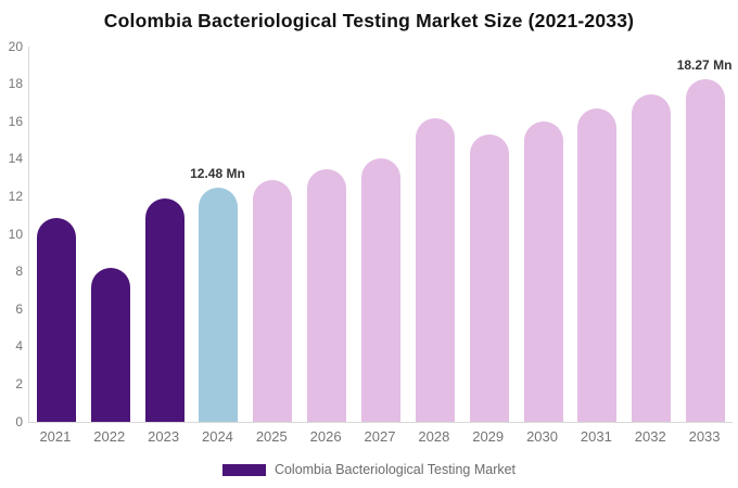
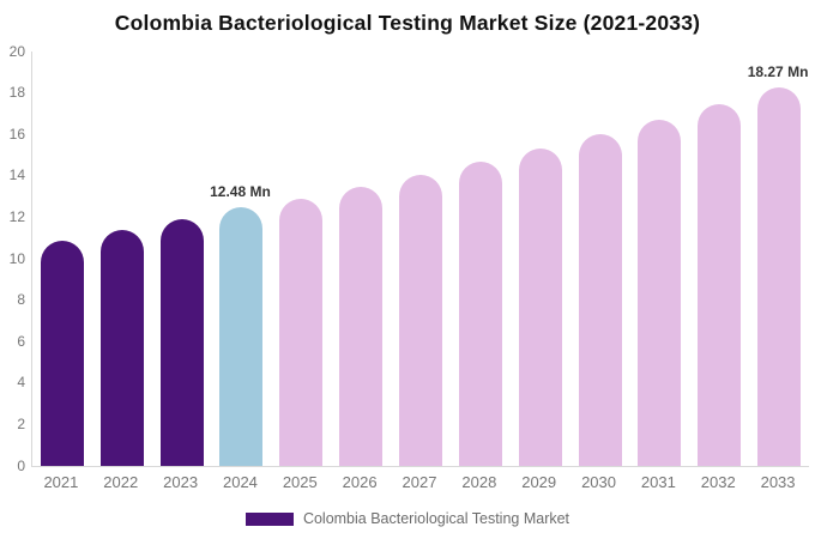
2022: 8.2 -> 11.4
2028: 16.2 -> 14.7
